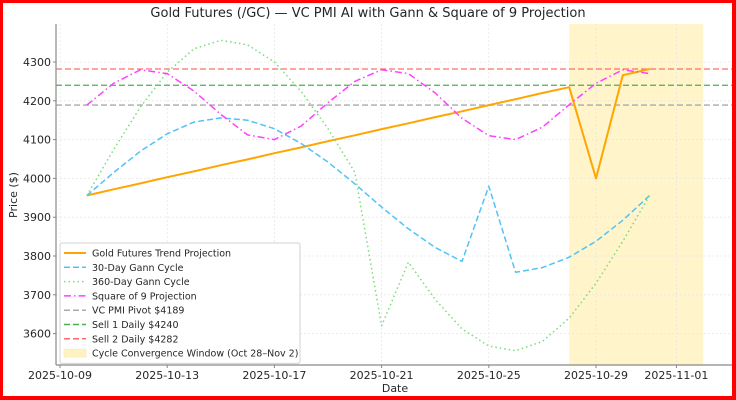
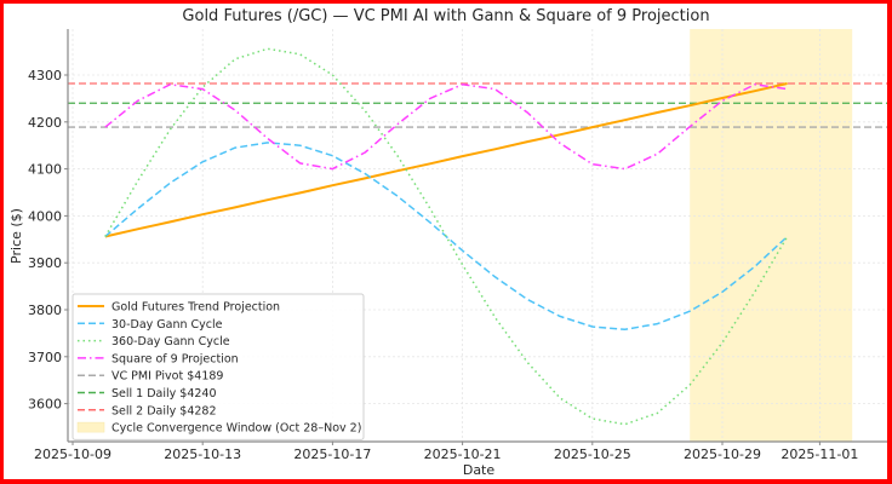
360-Day Gann Cycle/2025-10-21: 3620 -> 3900
30-Day Gann Cycle/2025-10-25: 3980 -> 3760
Gold Futures Trend Projection/2025-10-29: 4000 -> 4250
